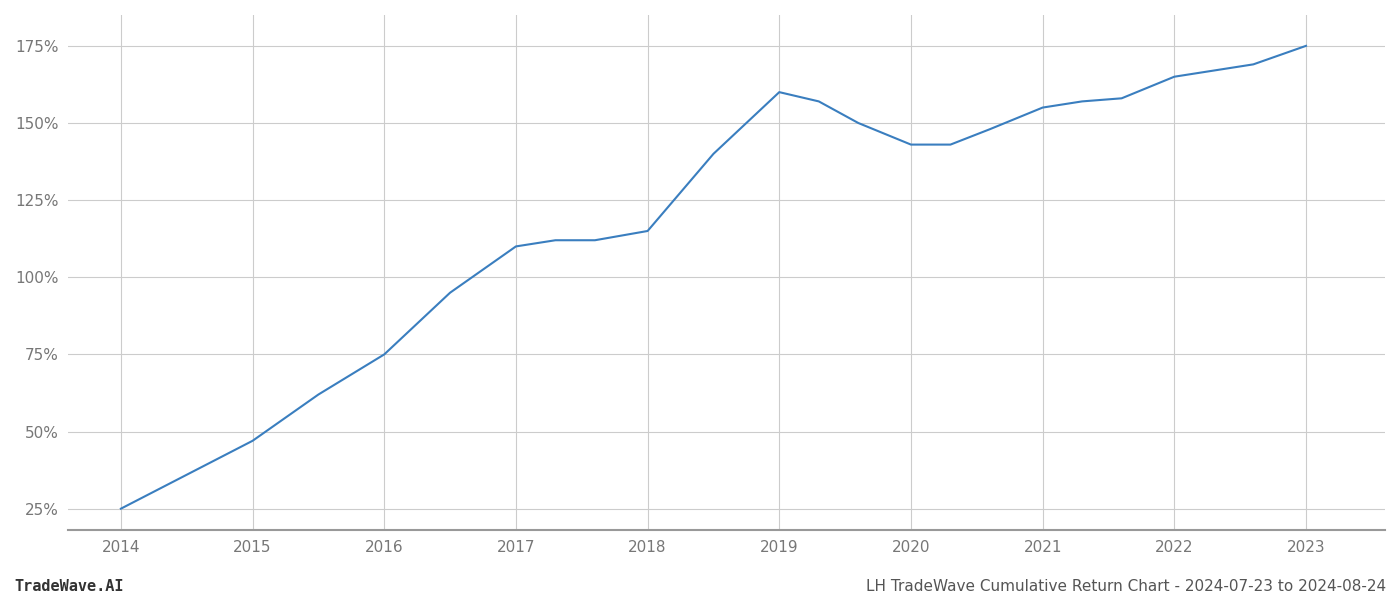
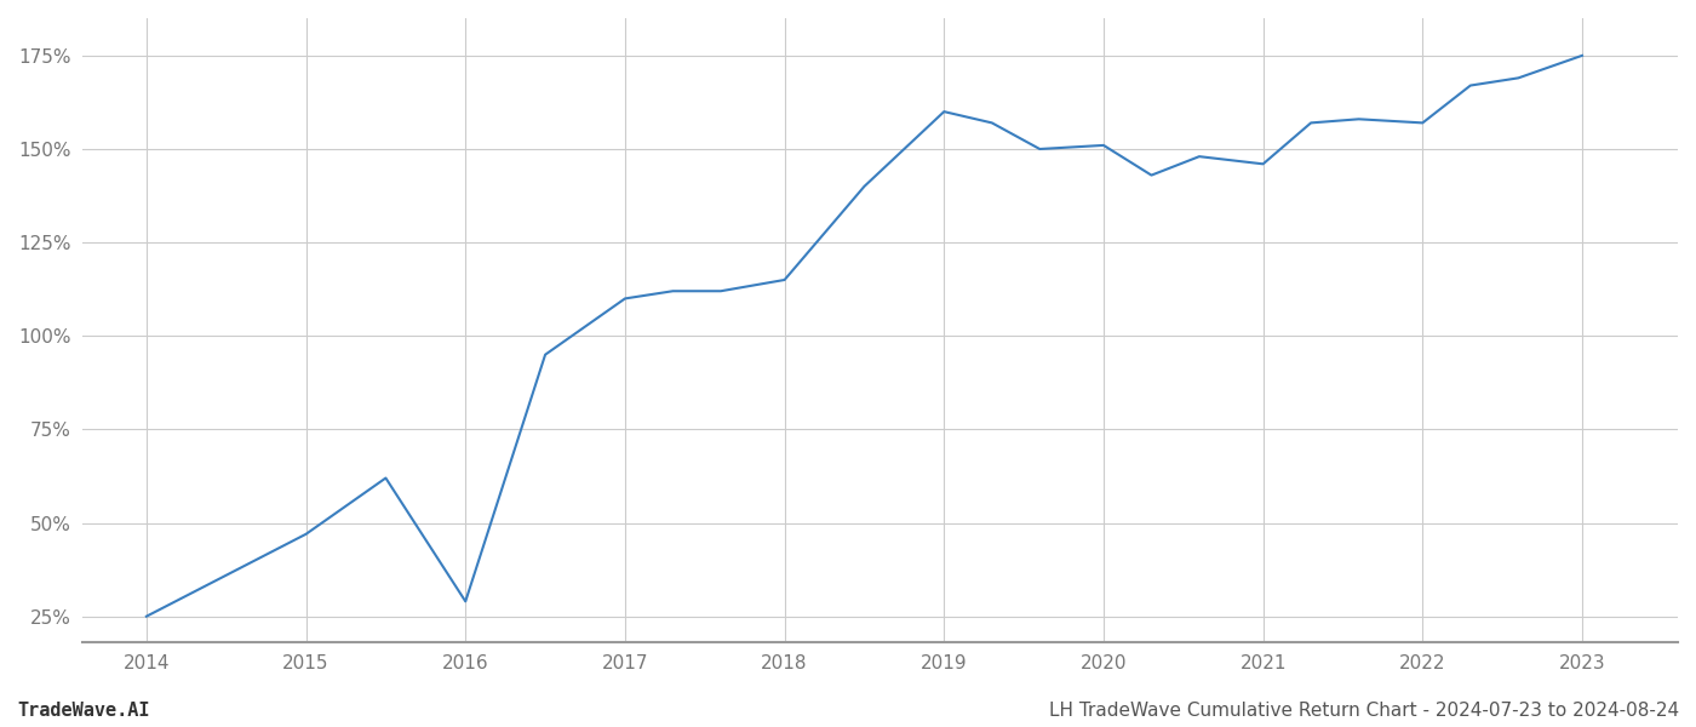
2016: 75% -> 29%
2020: 143% -> 151%
2021: 155% -> 146%
2022: 165% -> 157%
